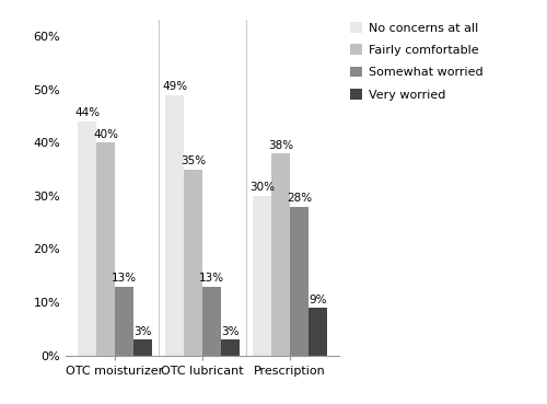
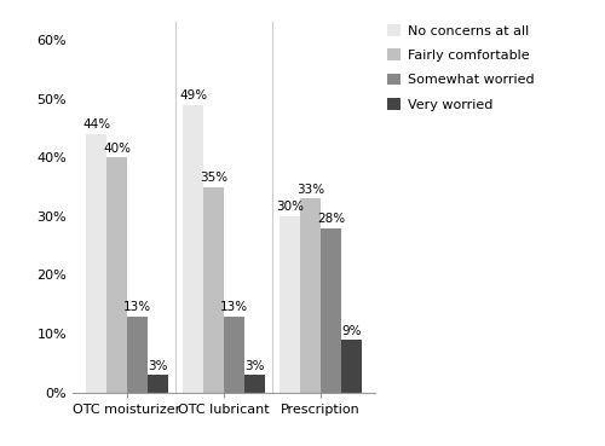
Fairly comfortable/Prescription: 38% -> 33%
